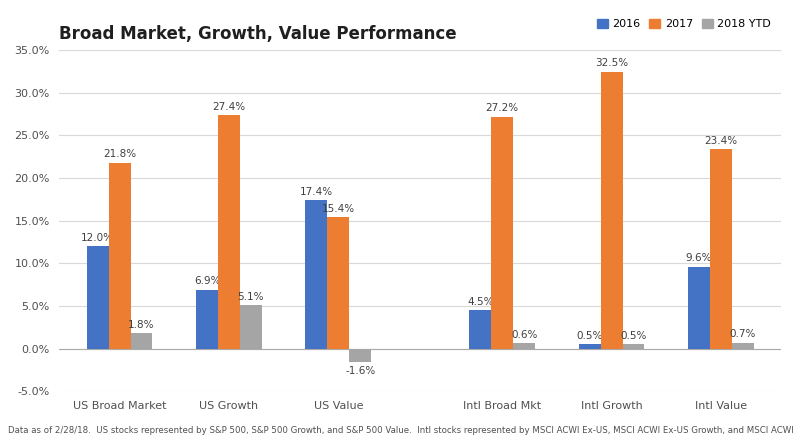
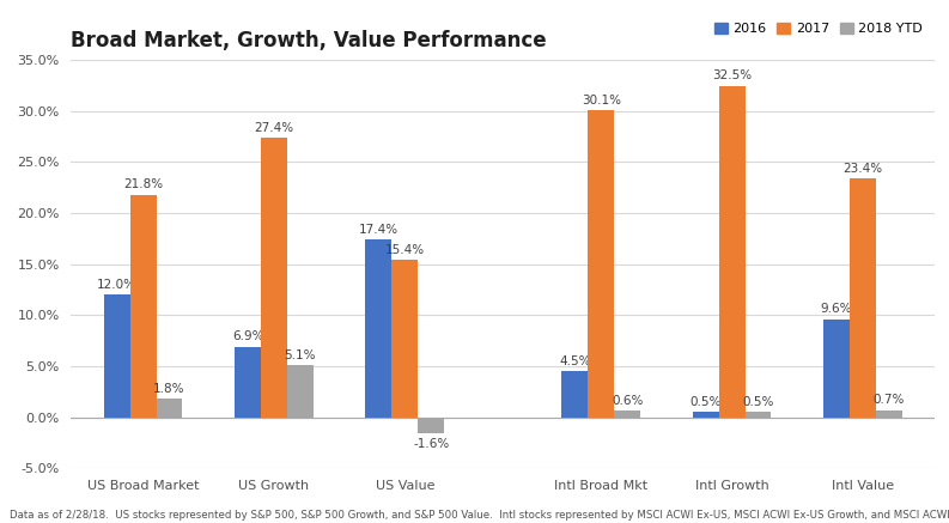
2017/Intl Broad Mkt: 27.2% -> 30.1%
